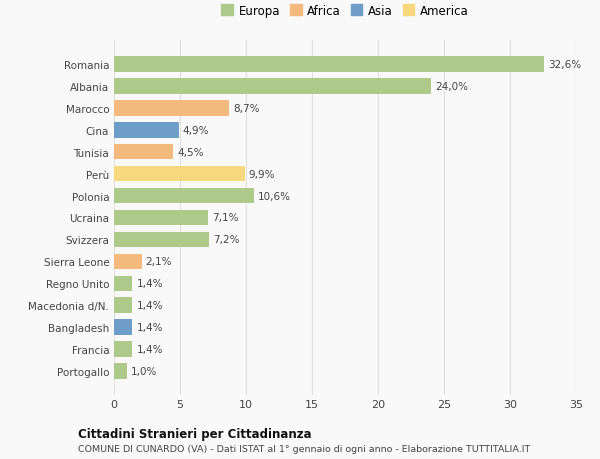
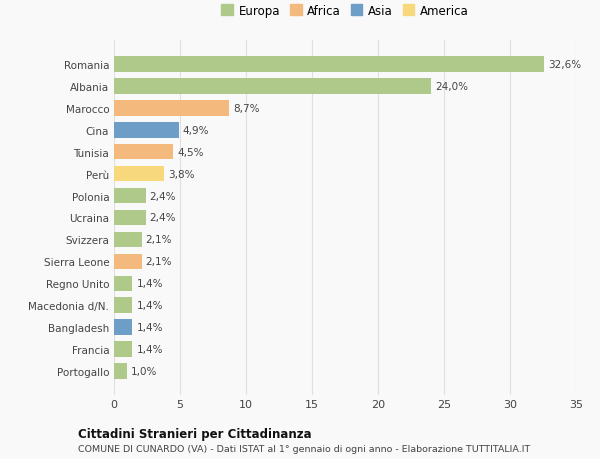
Perù: 9,9% -> 3,8%
Polonia: 10,6% -> 2,4%
Ucraina: 7,1% -> 2,4%
Svizzera: 7,2% -> 2,1%
